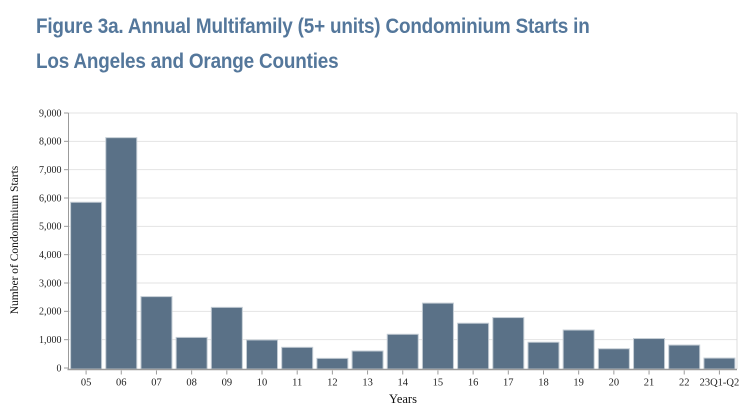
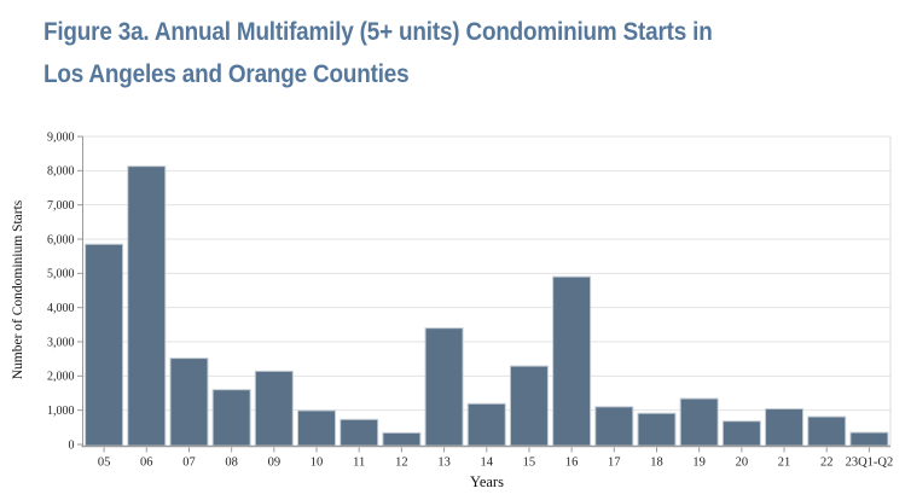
08: 1100 -> 1600
13: 600 -> 3400
16: 1600 -> 4900
17: 1800 -> 1100
